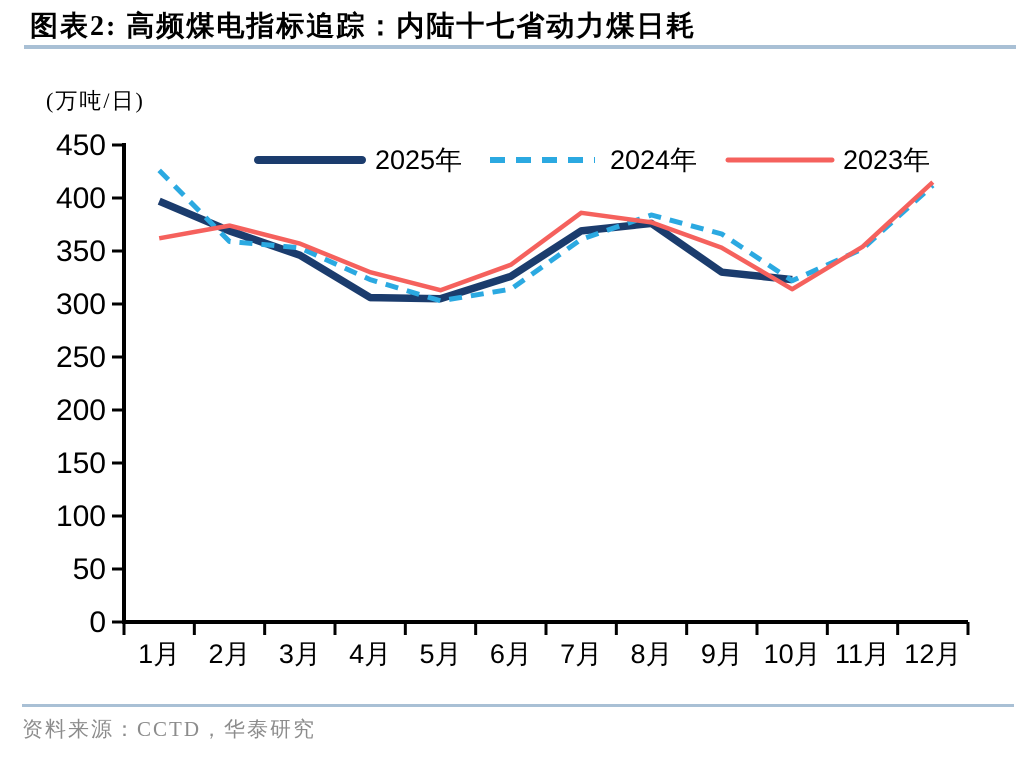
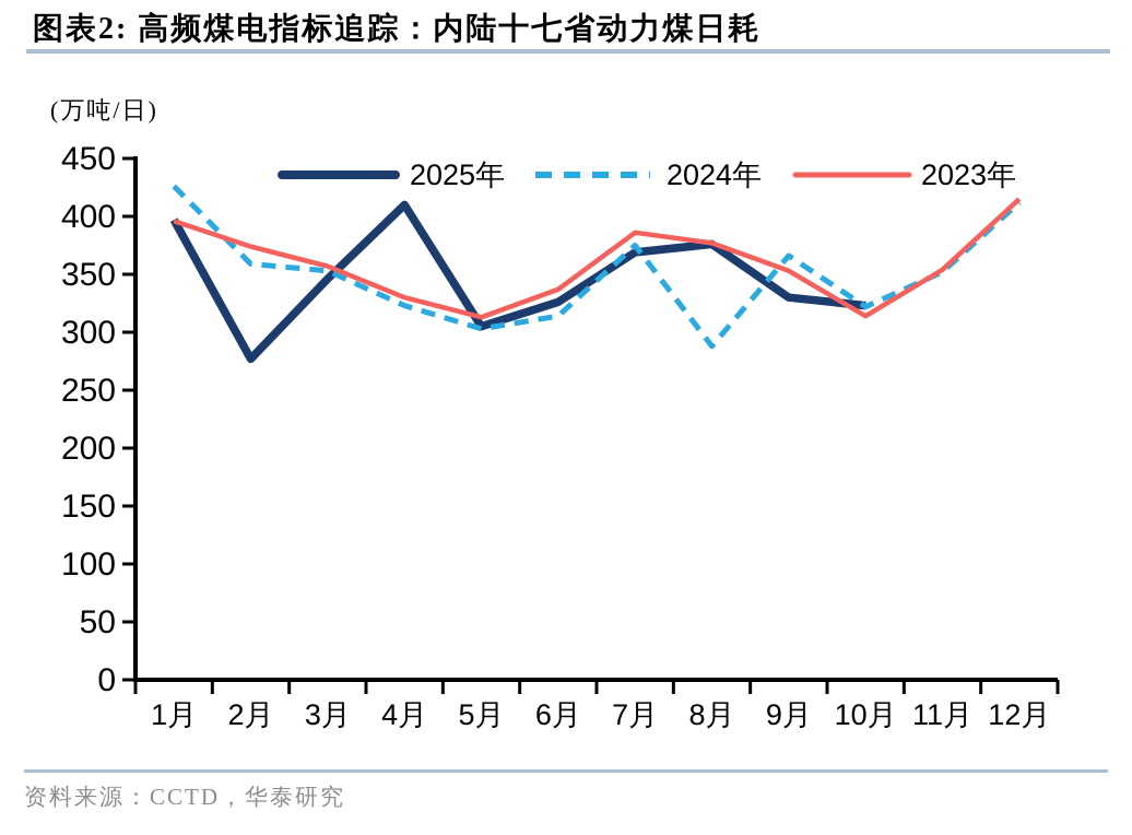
2023年/1月: 362 -> 396
2025年/2月: 369 -> 277
2025年/4月: 306 -> 410
2024年/7月: 361 -> 375
2024年/8月: 384 -> 288
